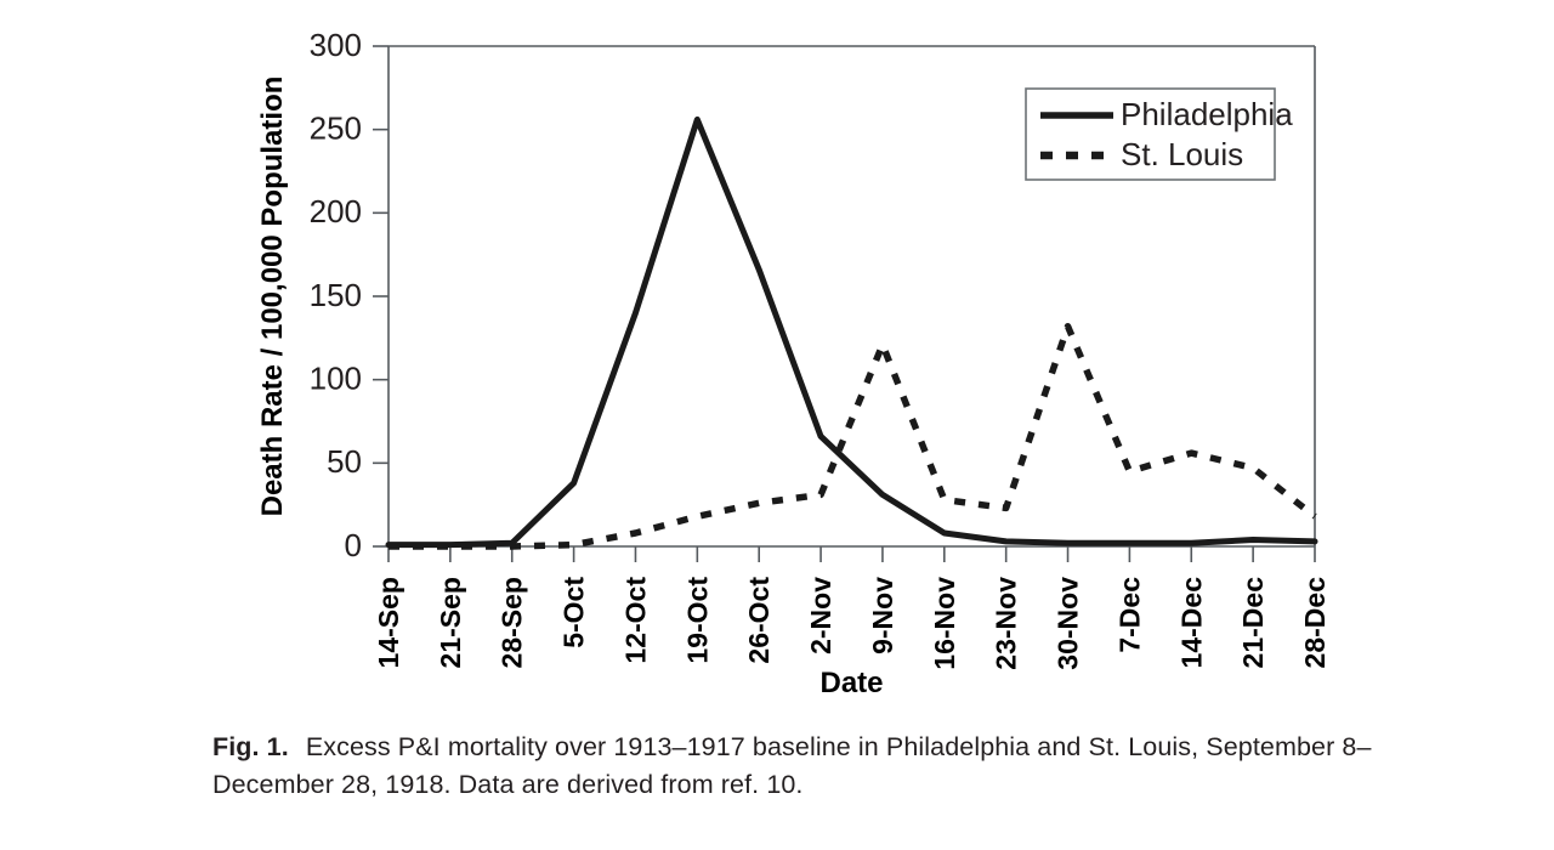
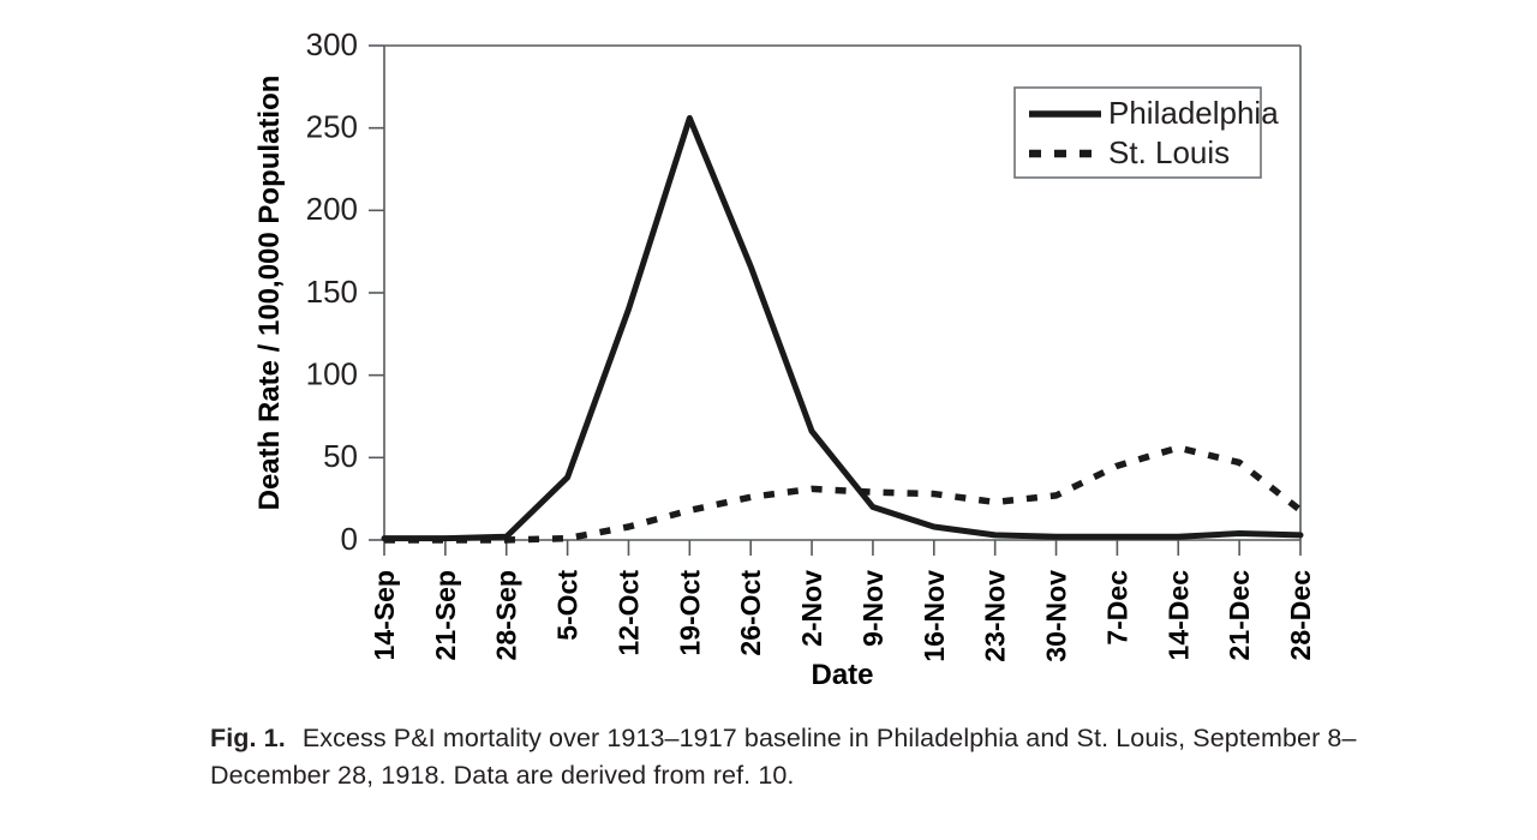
Philadelphia/9-Nov: 31 -> 20
St. Louis/9-Nov: 121 -> 29
St. Louis/30-Nov: 132 -> 27
